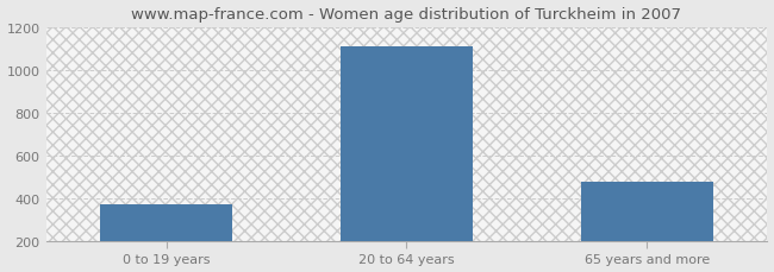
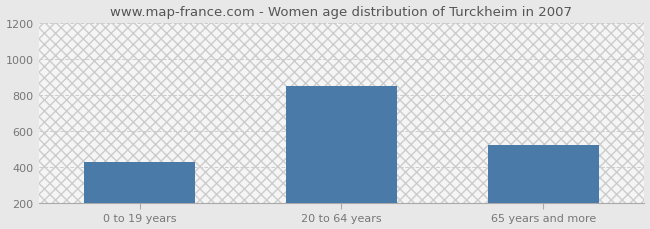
0 to 19 years: 380 -> 430
20 to 64 years: 1110 -> 850
65 years and more: 480 -> 520
